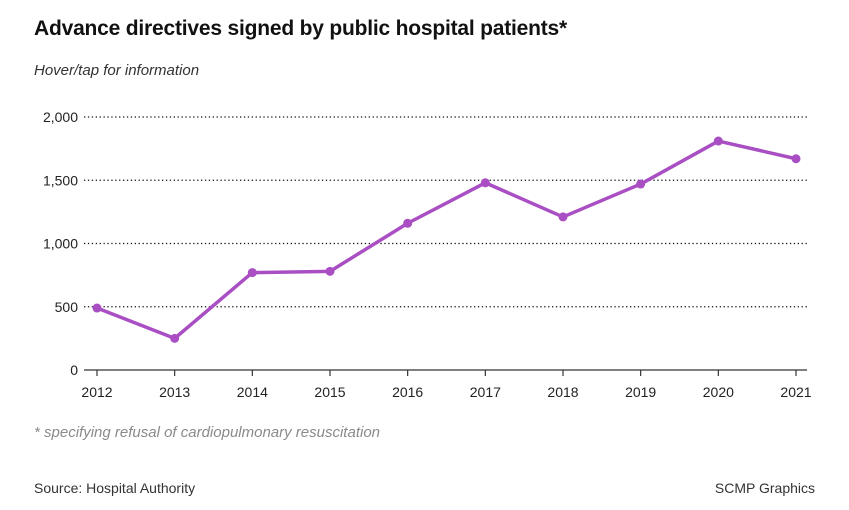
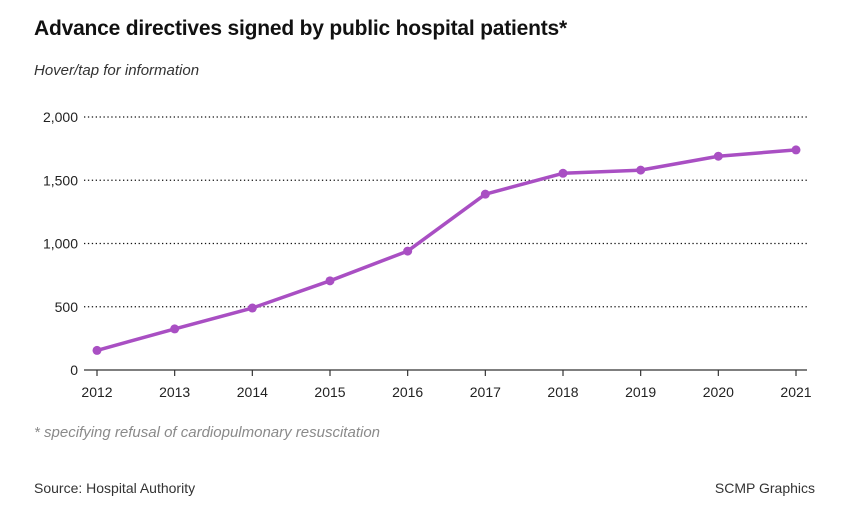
2012: 490 -> 160
2013: 250 -> 320
2014: 770 -> 490
2015: 780 -> 700
2016: 1160 -> 940
2017: 1480 -> 1390
2018: 1210 -> 1560
2019: 1470 -> 1580
2020: 1810 -> 1690
2021: 1670 -> 1740
